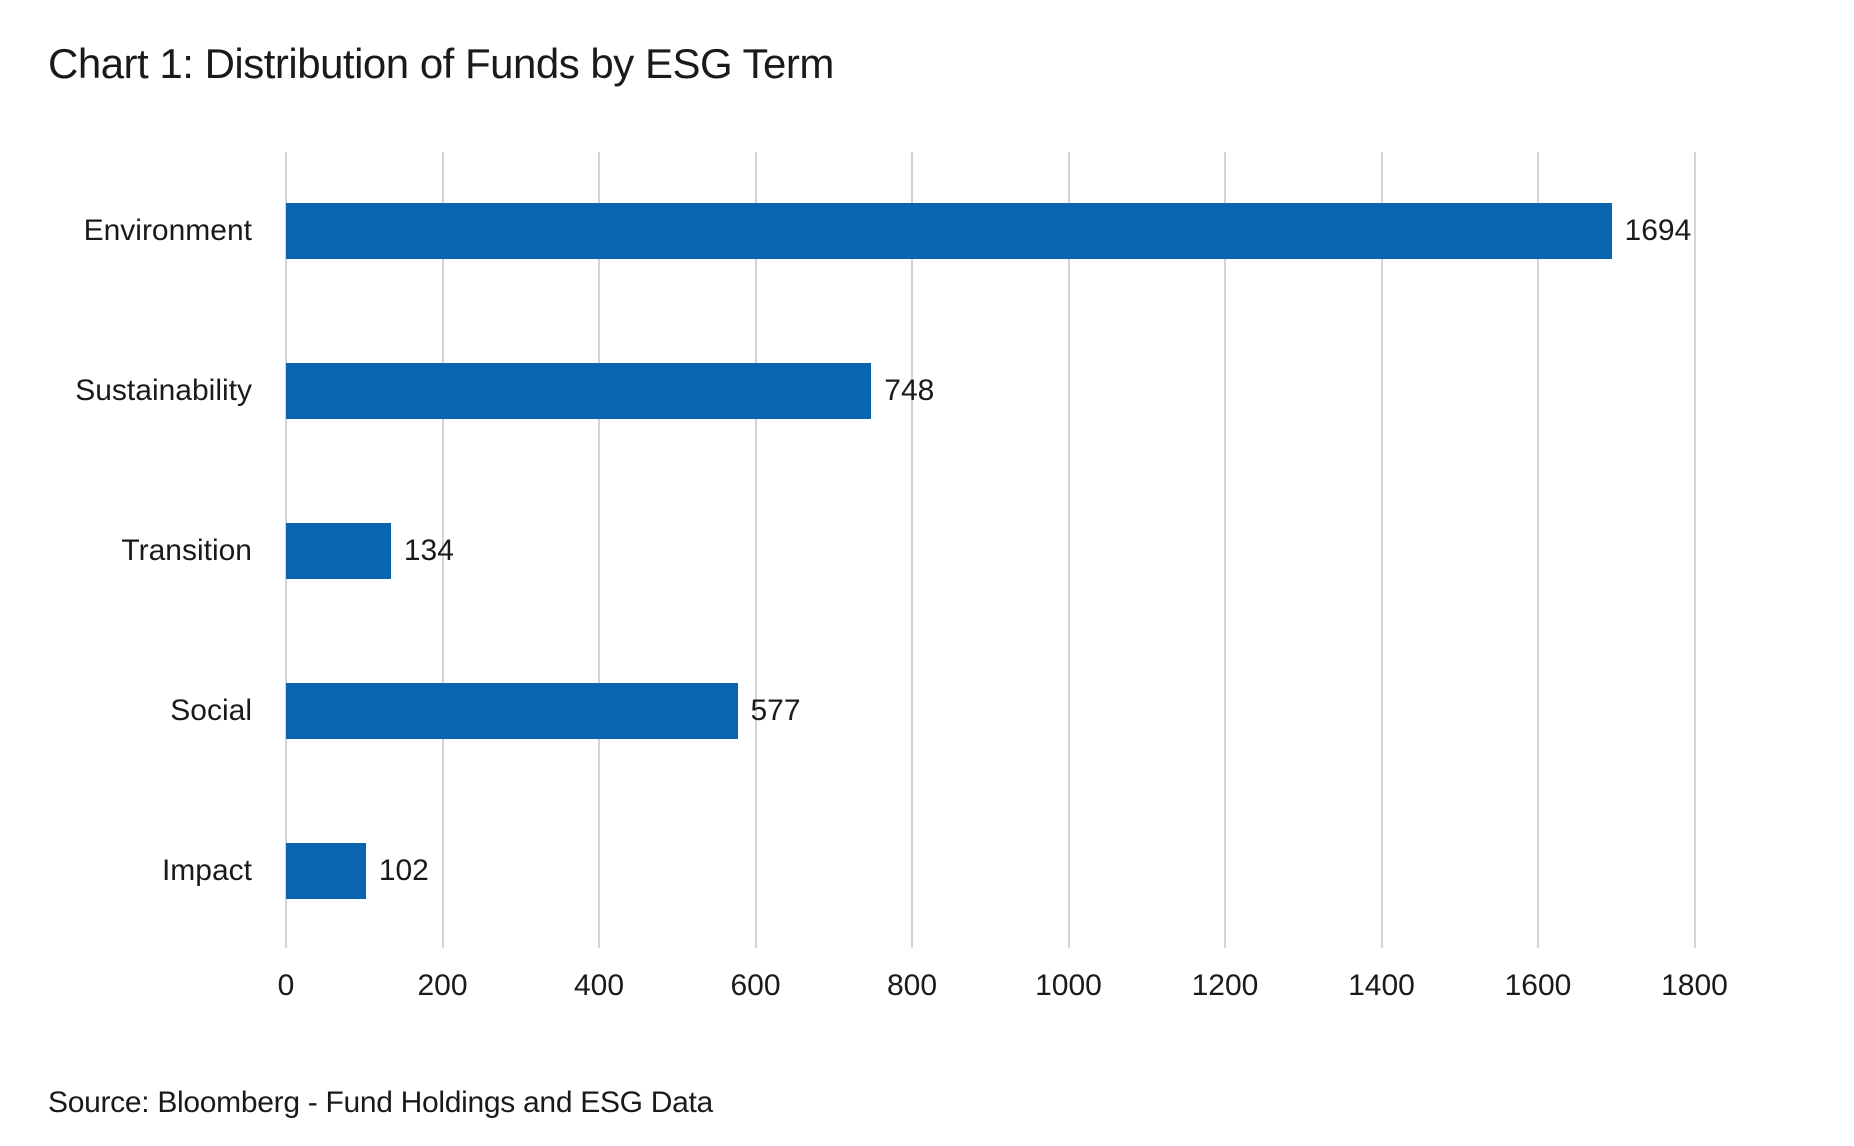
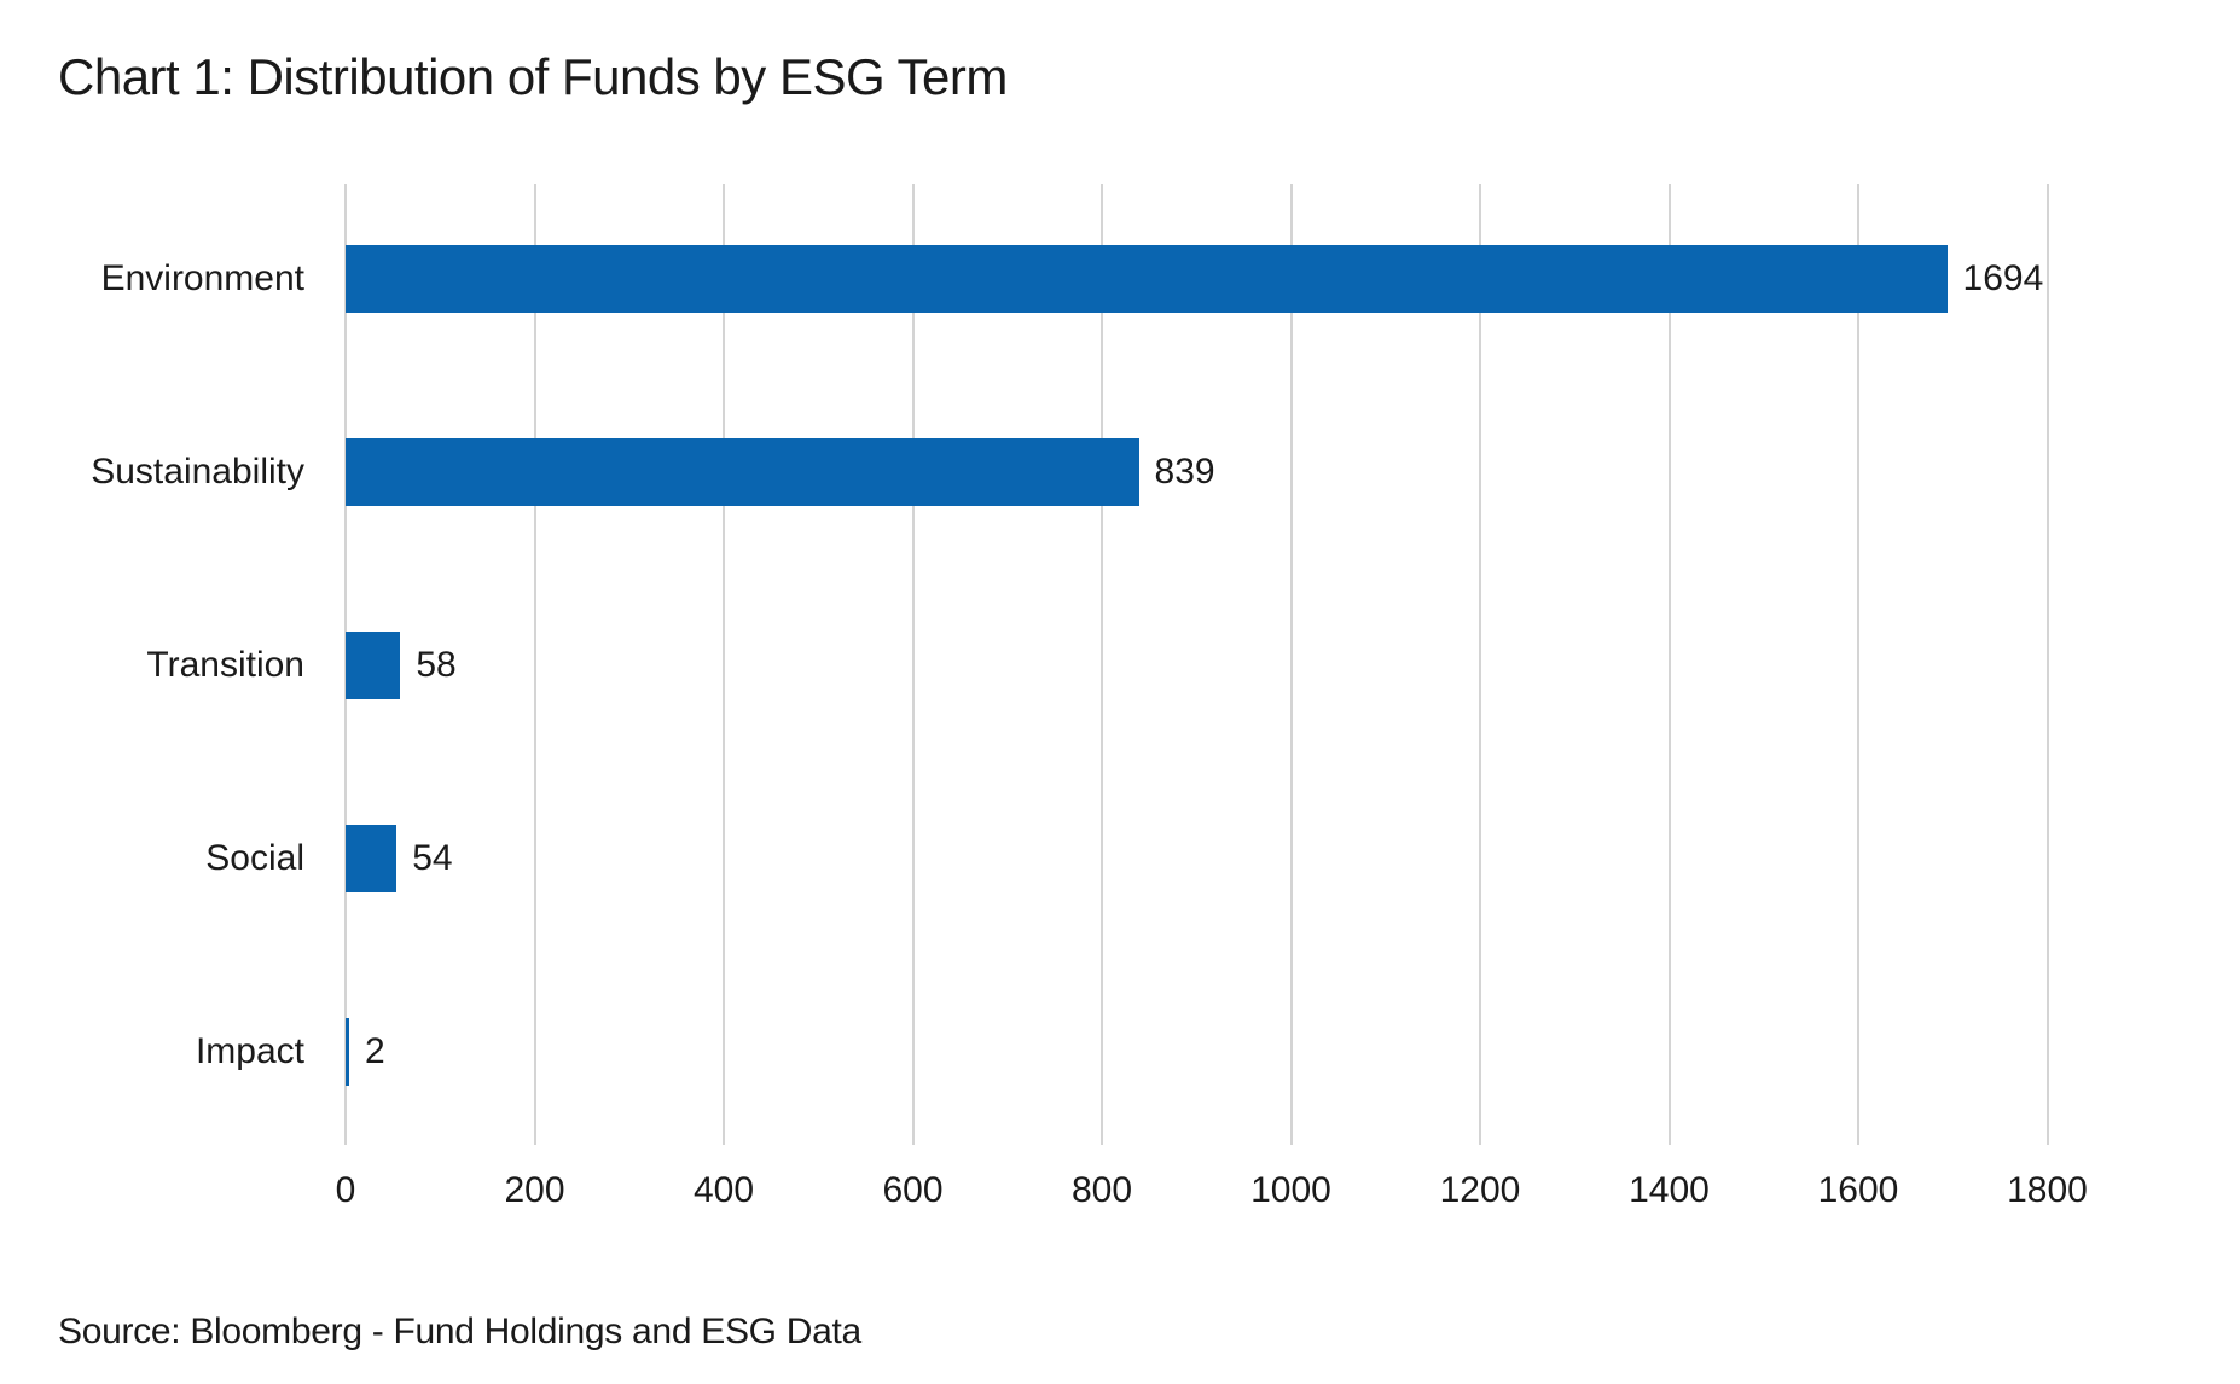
Sustainability: 748 -> 839
Transition: 134 -> 58
Social: 577 -> 54
Impact: 102 -> 2
